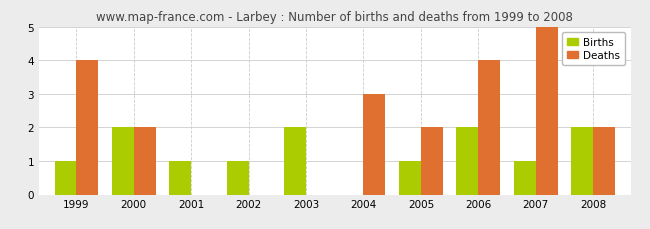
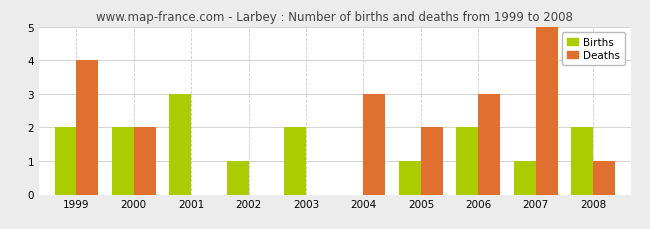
Births/1999: 1 -> 2
Births/2001: 1 -> 3
Deaths/2006: 4 -> 3
Deaths/2008: 2 -> 1
